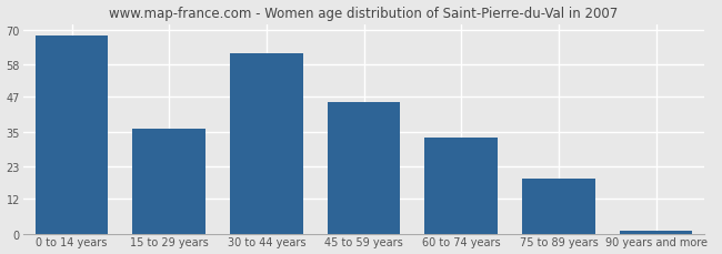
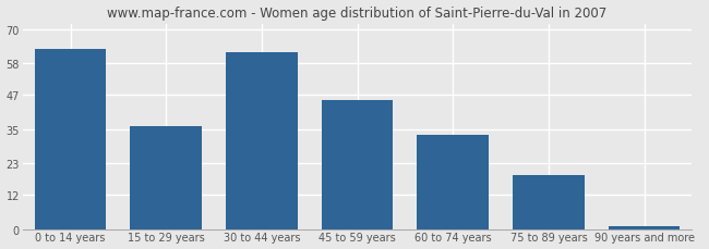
0 to 14 years: 68 -> 63
